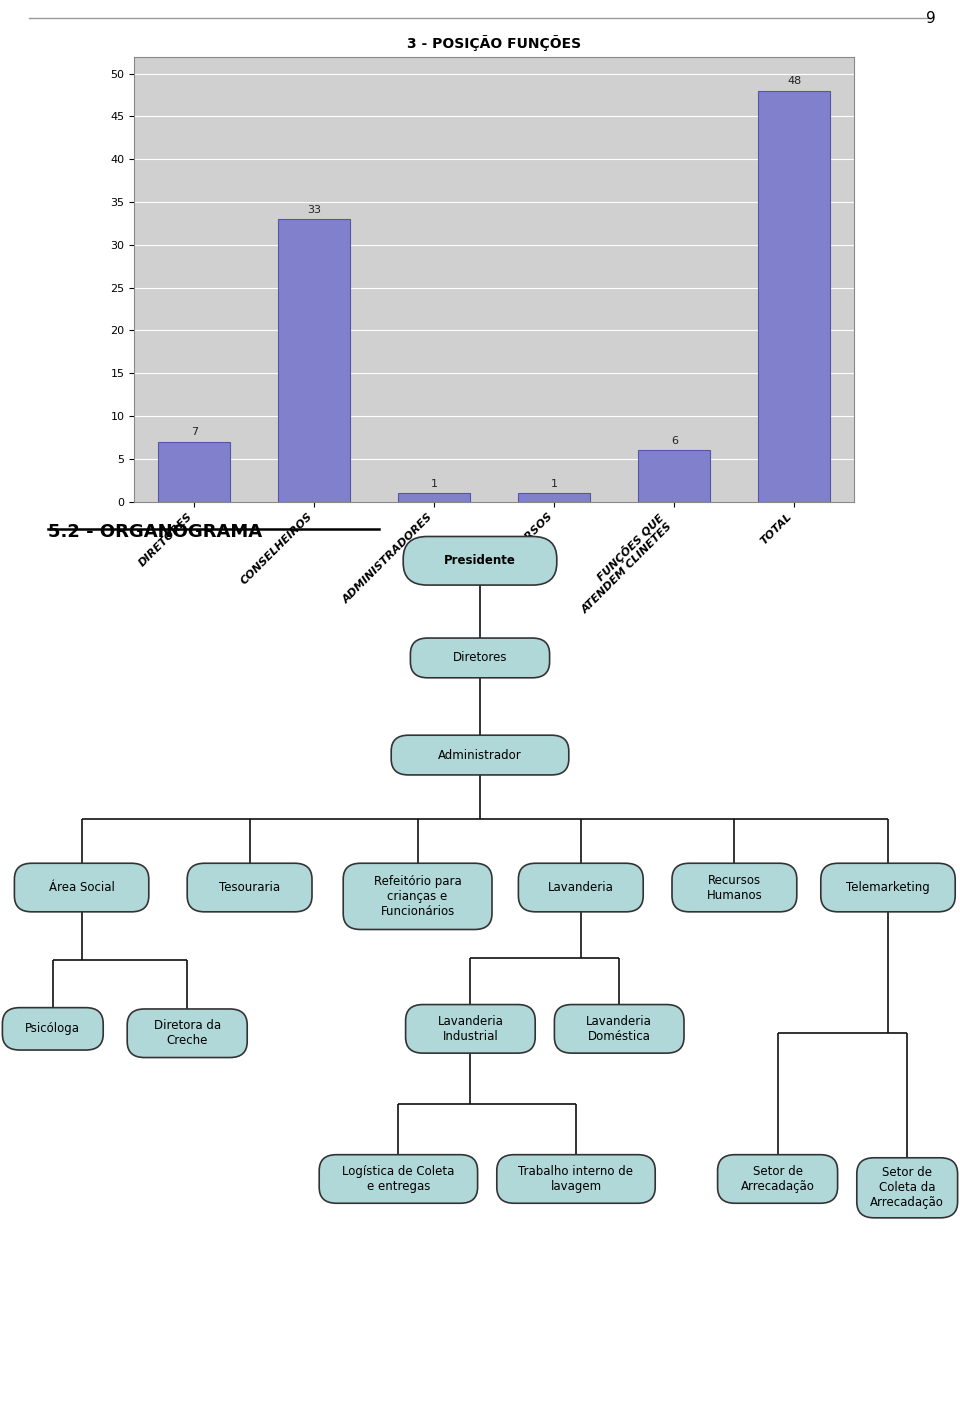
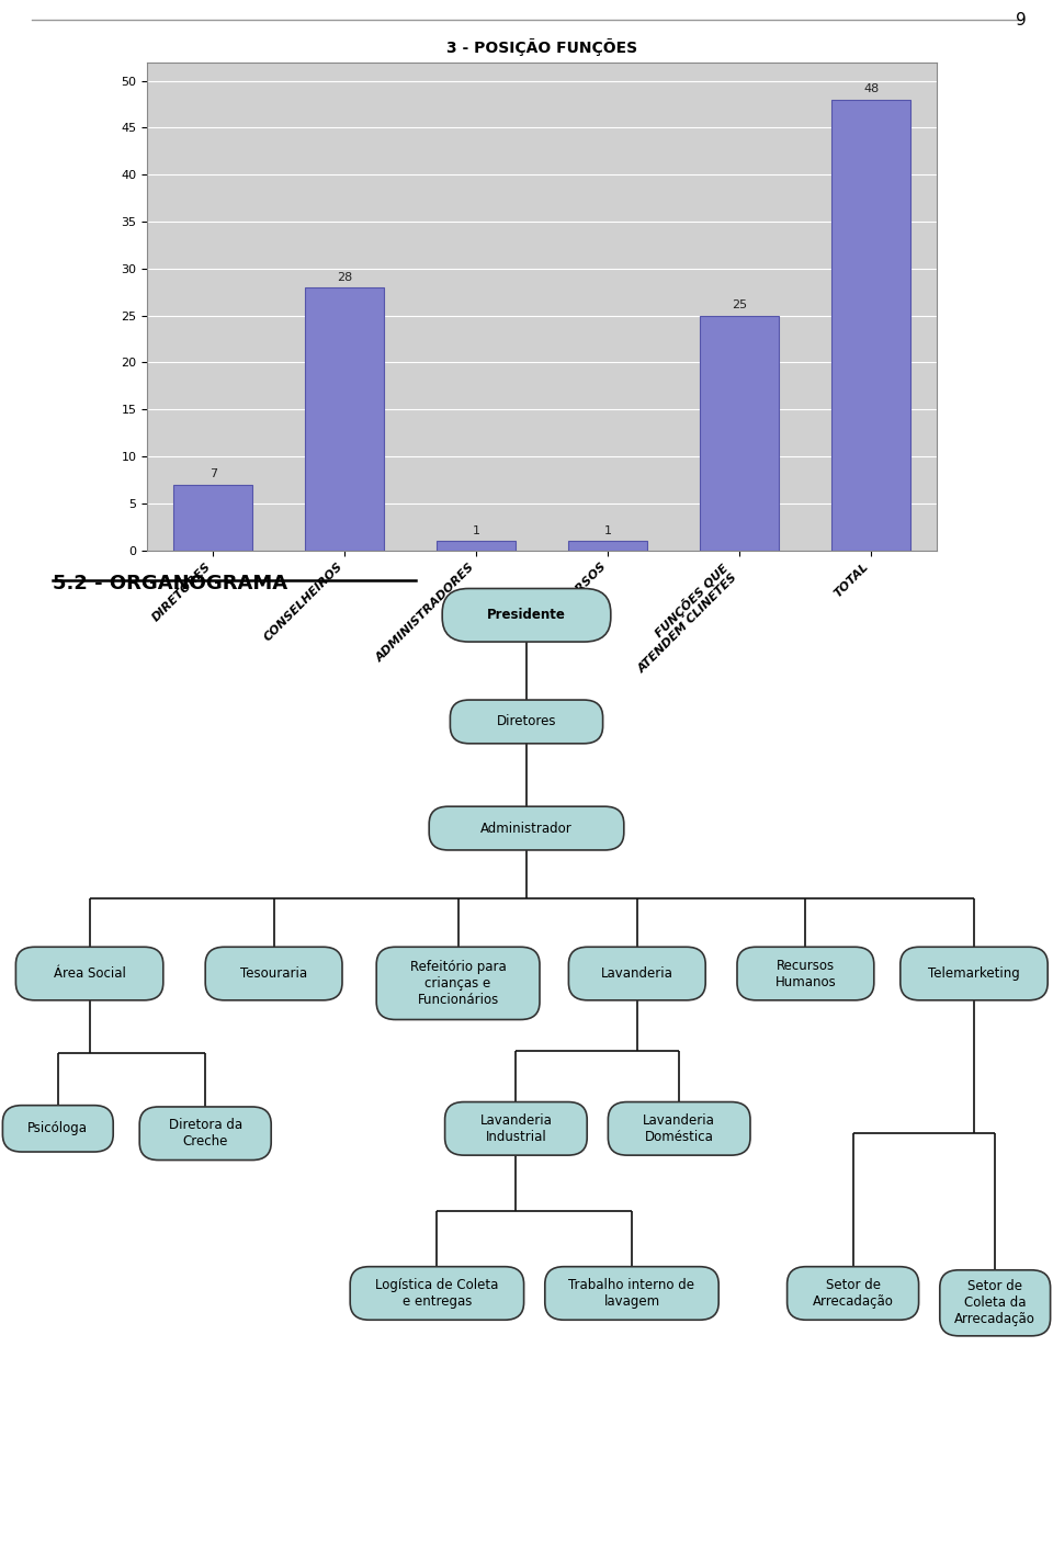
CONSELHEIROS: 33 -> 28
FUNÇÕES QUE ATENDEM CLINETES: 6 -> 25
